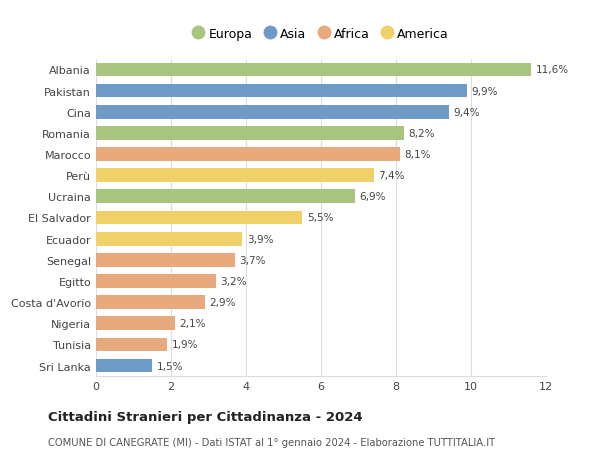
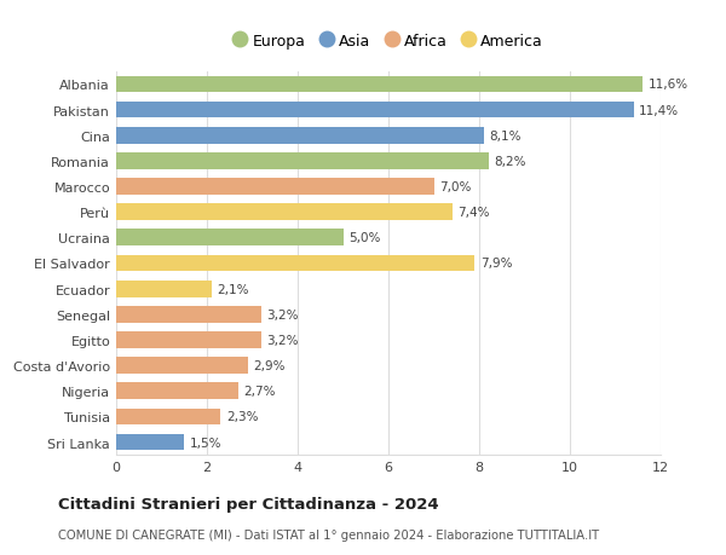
Pakistan: 9,9% -> 11,4%
Cina: 9,4% -> 8,1%
Marocco: 8,1% -> 7,0%
Ucraina: 6,9% -> 5,0%
El Salvador: 5,5% -> 7,9%
Ecuador: 3,9% -> 2,1%
Senegal: 3,7% -> 3,2%
Nigeria: 2,1% -> 2,7%
Tunisia: 1,9% -> 2,3%
